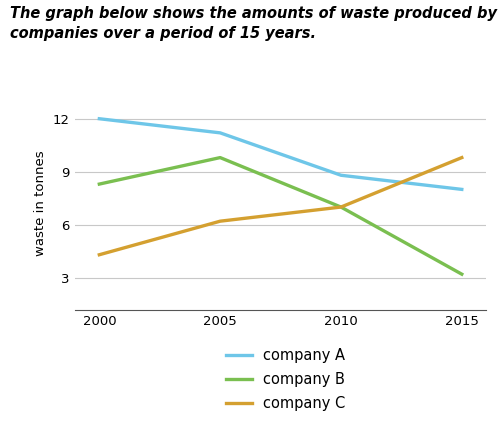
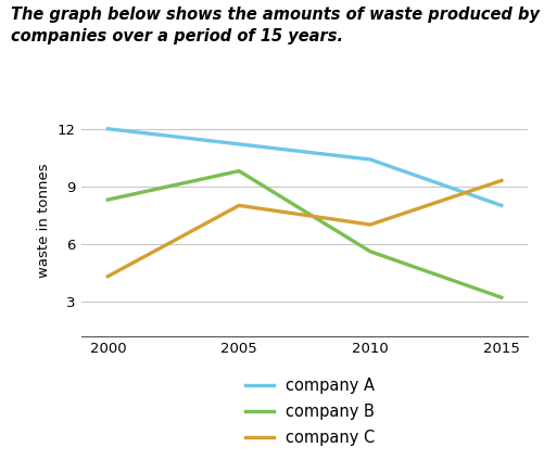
company C/2005: 6.2 -> 8.0
company A/2010: 8.8 -> 10.4
company B/2010: 7.0 -> 5.6
company C/2015: 9.8 -> 9.3
